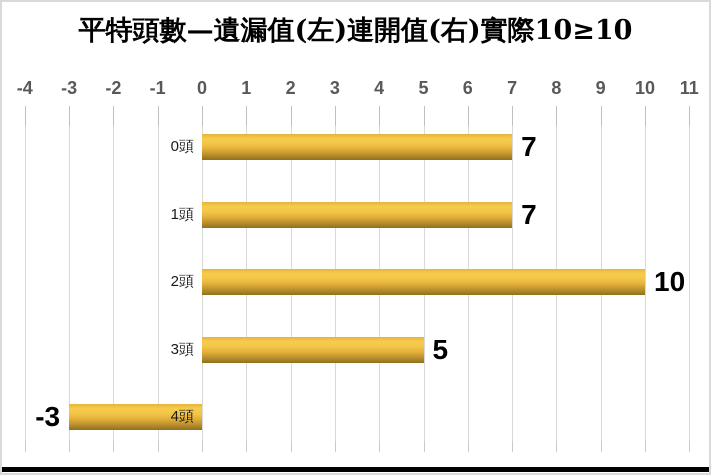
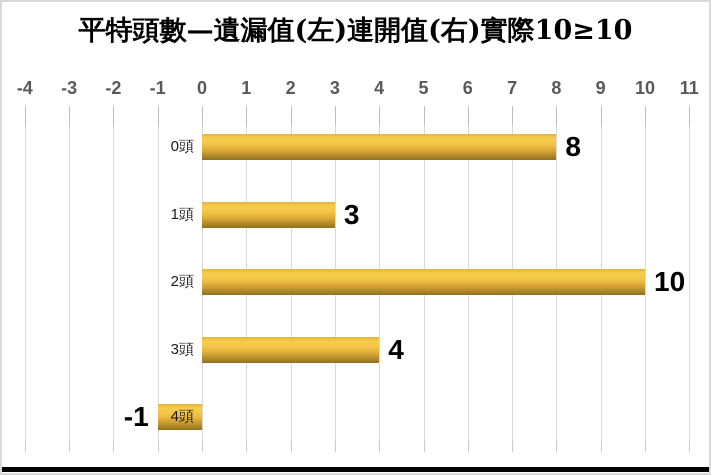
0頭: 7 -> 8
1頭: 7 -> 3
3頭: 5 -> 4
4頭: -3 -> -1
